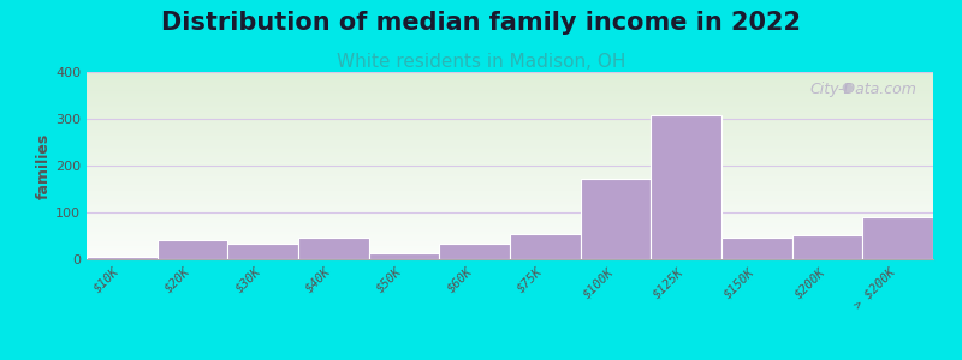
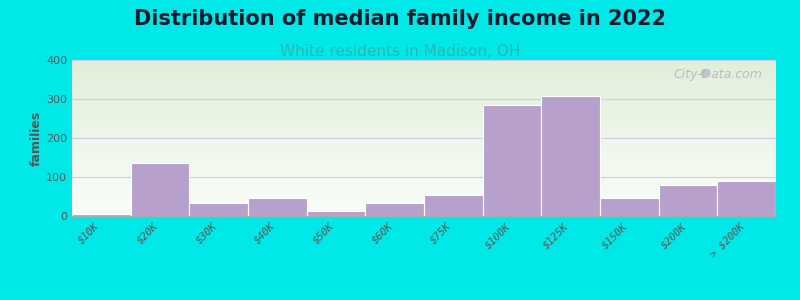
$20K: 42 -> 135
$100K: 172 -> 285
$200K: 52 -> 80
